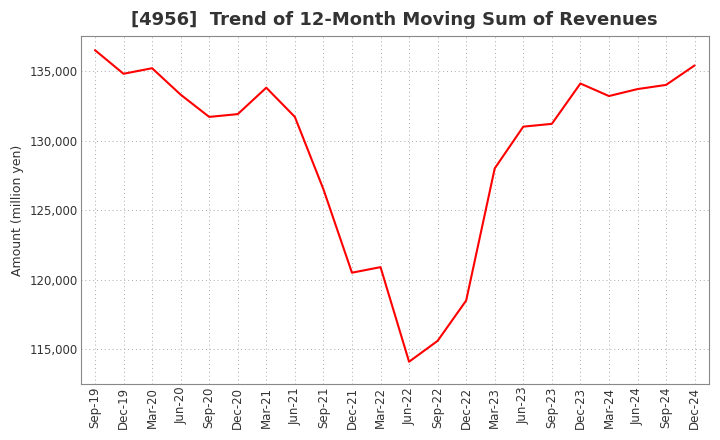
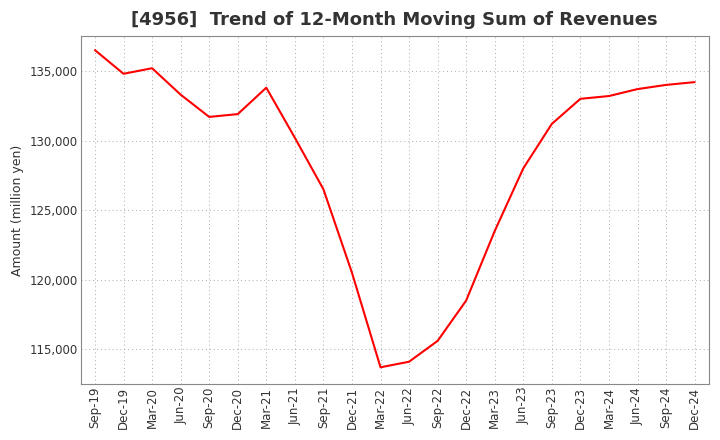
Jun-21: 131,700 -> 130,200
Mar-22: 120,900 -> 113,700
Mar-23: 128,000 -> 123,500
Jun-23: 131,000 -> 128,000
Dec-23: 134,100 -> 133,000
Dec-24: 135,400 -> 134,200
